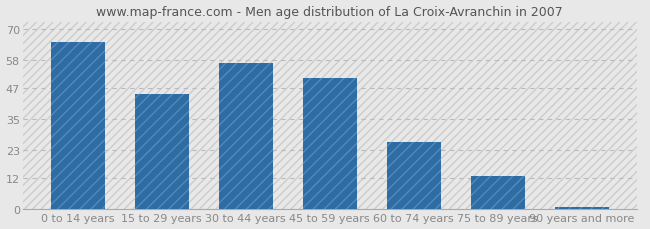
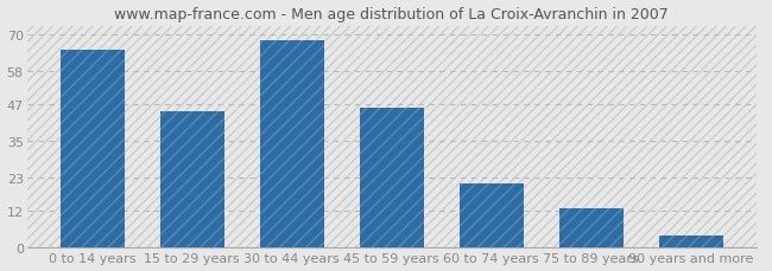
30 to 44 years: 57 -> 68
45 to 59 years: 51 -> 46
60 to 74 years: 26 -> 21
90 years and more: 1 -> 4
